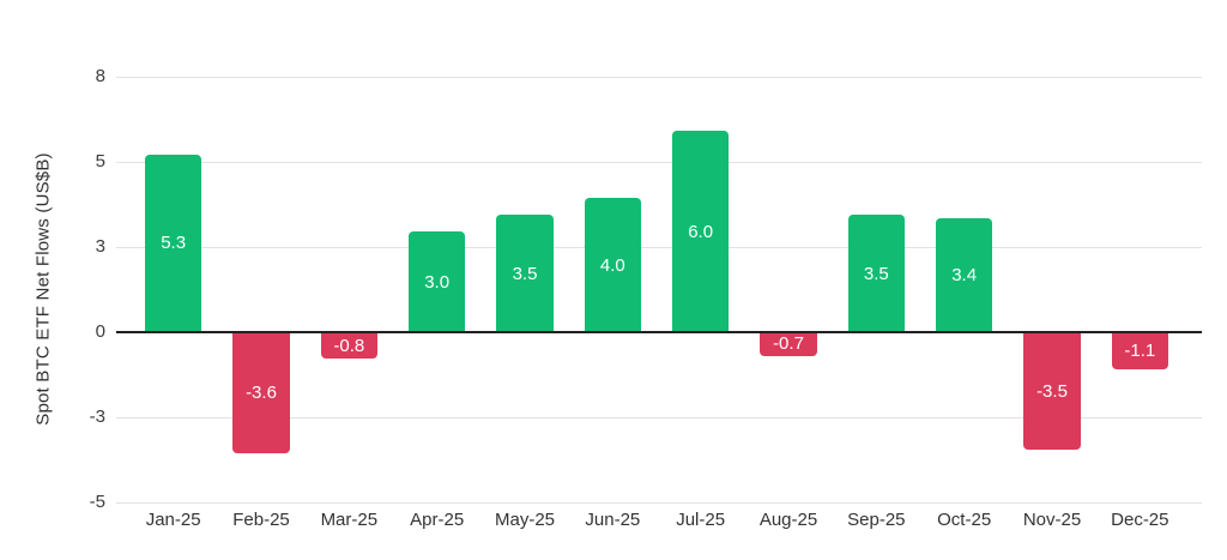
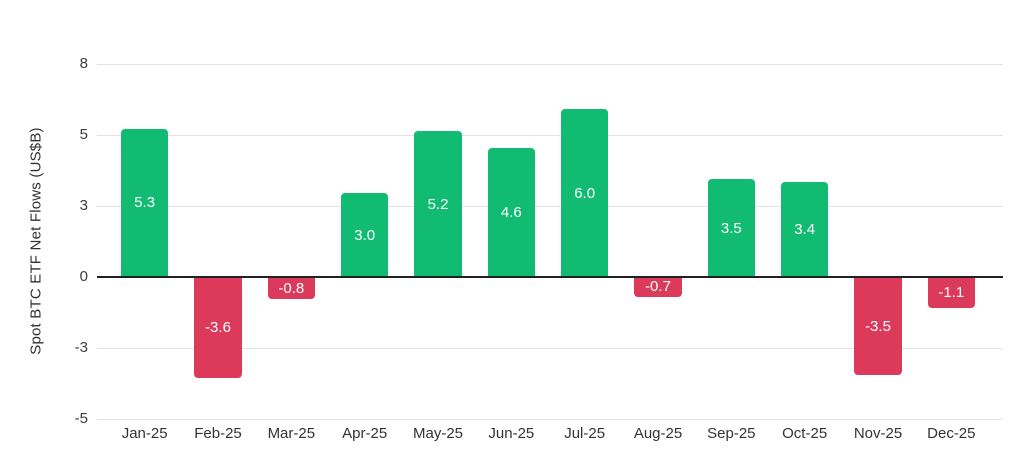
May-25: 3.5 -> 5.2
Jun-25: 4.0 -> 4.6
